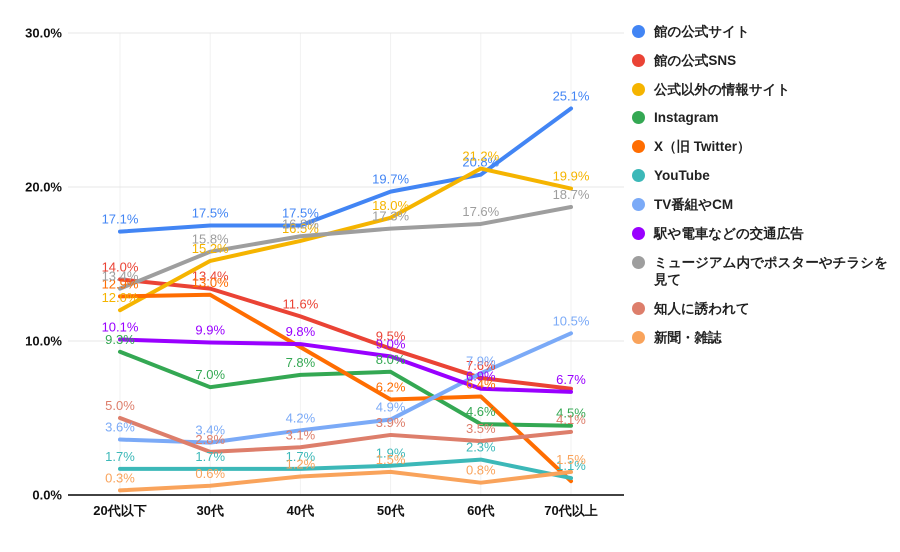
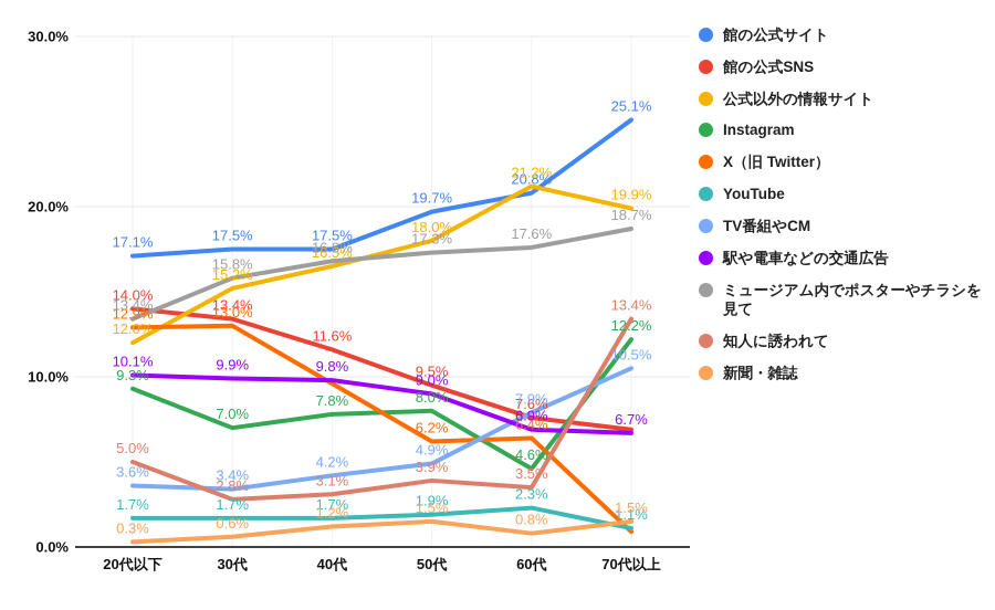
Instagram/70代以上: 4.5% -> 12.2%
知人に誘われて/70代以上: 4.1% -> 13.4%
